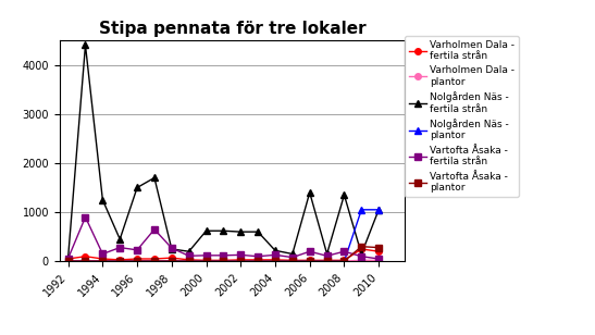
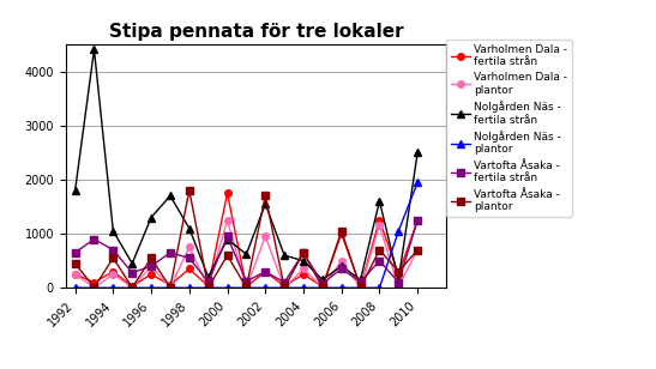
Varholmen Dala - fertila strån/1992: 50 -> 250
Varholmen Dala - plantor/1992: 0 -> 250
Nolgården Näs - fertila strån/1992: 80 -> 1800
Vartofta Åsaka - fertila strån/1992: 60 -> 650
Vartofta Åsaka - plantor/1992: 0 -> 450
Varholmen Dala - fertila strån/1994: 50 -> 300
Varholmen Dala - plantor/1994: 0 -> 250
Nolgården Näs - fertila strån/1994: 1250 -> 1050
Vartofta Åsaka - fertila strån/1994: 150 -> 700
Vartofta Åsaka - plantor/1994: 0 -> 550
Varholmen Dala - fertila strån/1996: 50 -> 250
Varholmen Dala - plantor/1996: 0 -> 400
Nolgården Näs - fertila strån/1996: 1500 -> 1300
Vartofta Åsaka - fertila strån/1996: 230 -> 400
Vartofta Åsaka - plantor/1996: 0 -> 550
Varholmen Dala - fertila strån/1998: 70 -> 350
Varholmen Dala - plantor/1998: 0 -> 750
Nolgården Näs - fertila strån/1998: 250 -> 1100
Vartofta Åsaka - fertila strån/1998: 270 -> 550
Vartofta Åsaka - plantor/1998: 0 -> 1800
Varholmen Dala - fertila strån/2000: 20 -> 1750
Varholmen Dala - plantor/2000: 0 -> 1250
Nolgården Näs - fertila strån/2000: 620 -> 900
Vartofta Åsaka - fertila strån/2000: 120 -> 950
Vartofta Åsaka - plantor/2000: 0 -> 600
Varholmen Dala - fertila strån/2002: 30 -> 300
Varholmen Dala - plantor/2002: 0 -> 950
Nolgården Näs - fertila strån/2002: 600 -> 1550
Vartofta Åsaka - fertila strån/2002: 130 -> 300
Vartofta Åsaka - plantor/2002: 0 -> 1700
Varholmen Dala - fertila strån/2004: 30 -> 250
Varholmen Dala - plantor/2004: 0 -> 350
Nolgården Näs - fertila strån/2004: 220 -> 500
Vartofta Åsaka - fertila strån/2004: 130 -> 650
Vartofta Åsaka - plantor/2004: 0 -> 650
Varholmen Dala - fertila strån/2006: 20 -> 1000
Varholmen Dala - plantor/2006: 0 -> 500
Nolgården Näs - fertila strån/2006: 1400 -> 400
Vartofta Åsaka - fertila strån/2006: 200 -> 350
Vartofta Åsaka - plantor/2006: 0 -> 1050
Varholmen Dala - fertila strån/2008: 20 -> 1250
Varholmen Dala - plantor/2008: 0 -> 1150
Nolgården Näs - fertila strån/2008: 1350 -> 1600
Vartofta Åsaka - fertila strån/2008: 200 -> 500
Vartofta Åsaka - plantor/2008: 0 -> 700
Varholmen Dala - fertila strån/2010: 200 -> 1250
Varholmen Dala - plantor/2010: 20 -> 700
Nolgården Näs - fertila strån/2010: 1050 -> 2500
Nolgården Näs - plantor/2010: 1050 -> 1950
Vartofta Åsaka - fertila strån/2010: 50 -> 1250
Vartofta Åsaka - plantor/2010: 280 -> 700
